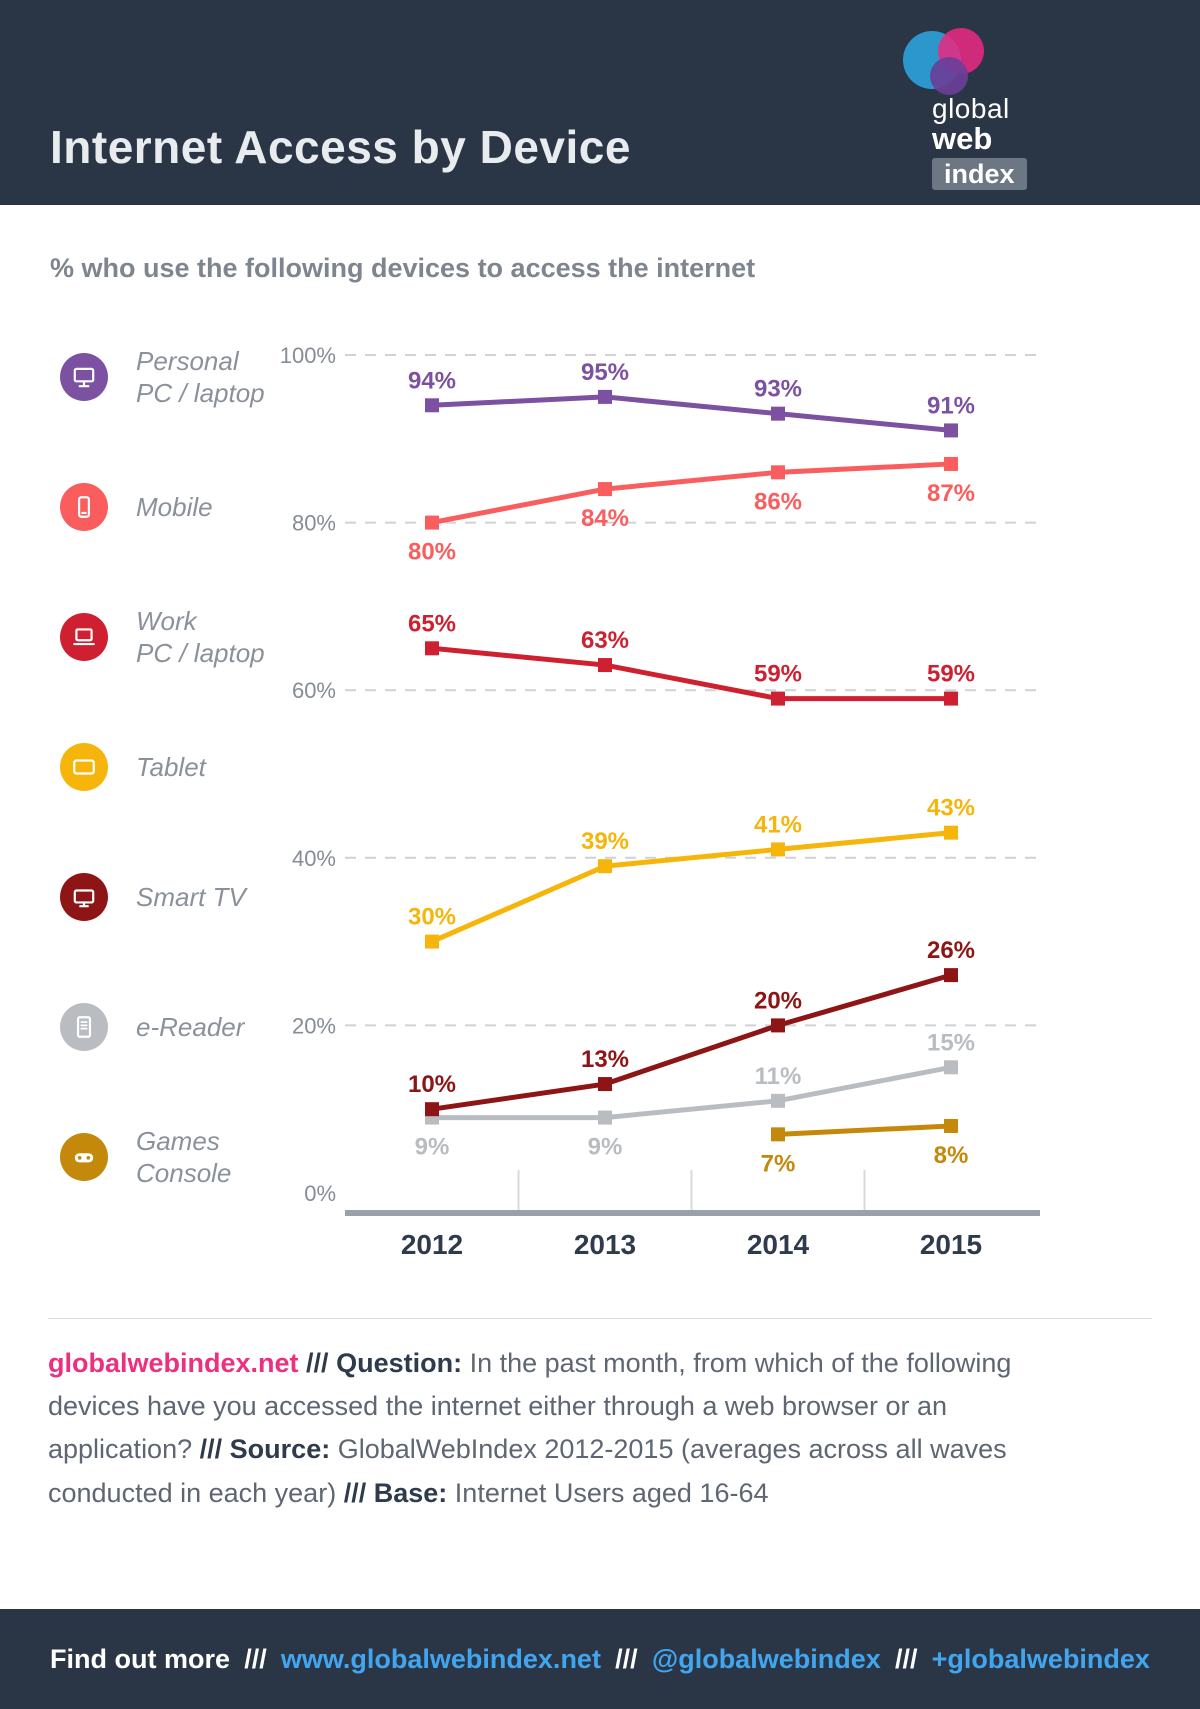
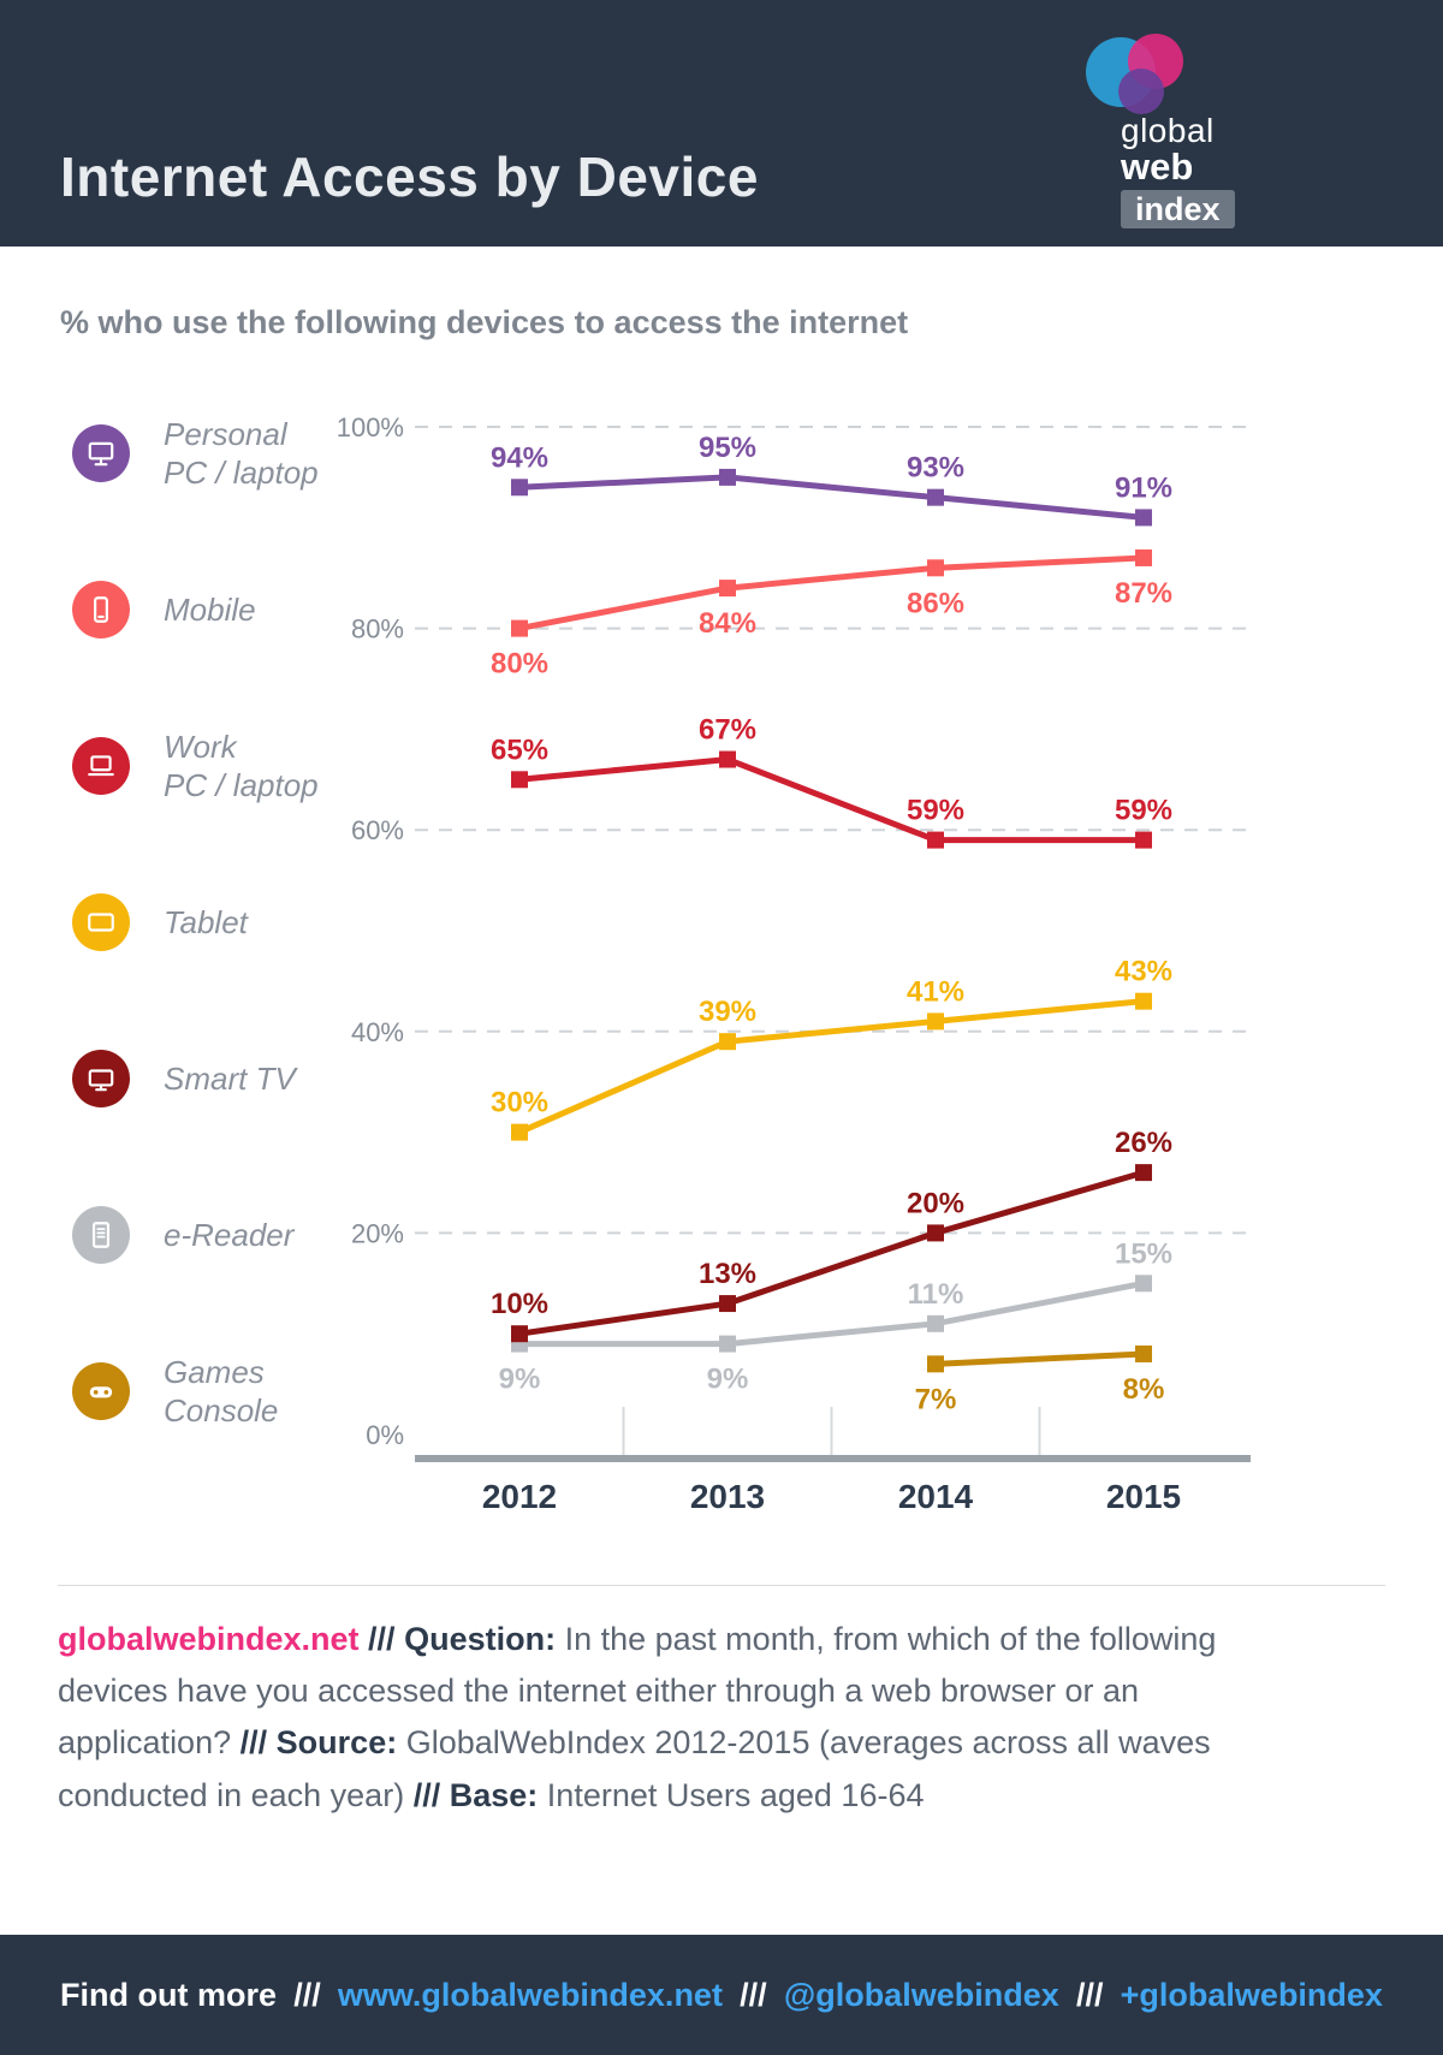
Work PC / laptop/2013: 63% -> 67%
